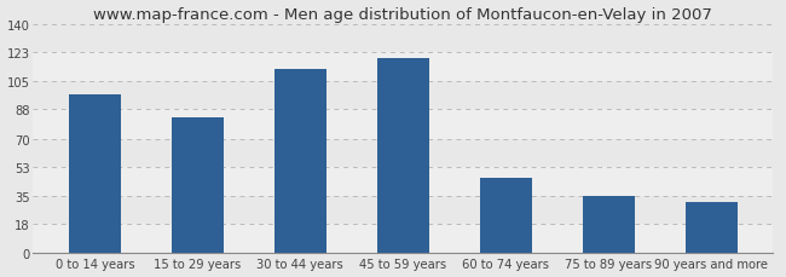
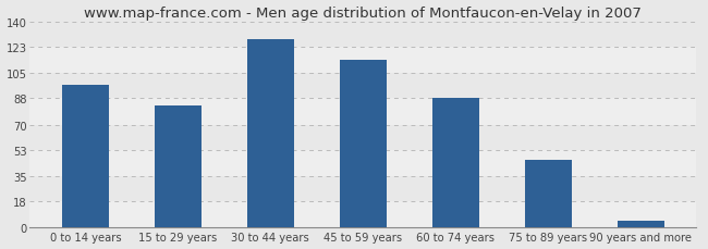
30 to 44 years: 113 -> 128
45 to 59 years: 119 -> 114
60 to 74 years: 46 -> 88
75 to 89 years: 35 -> 46
90 years and more: 31 -> 5
